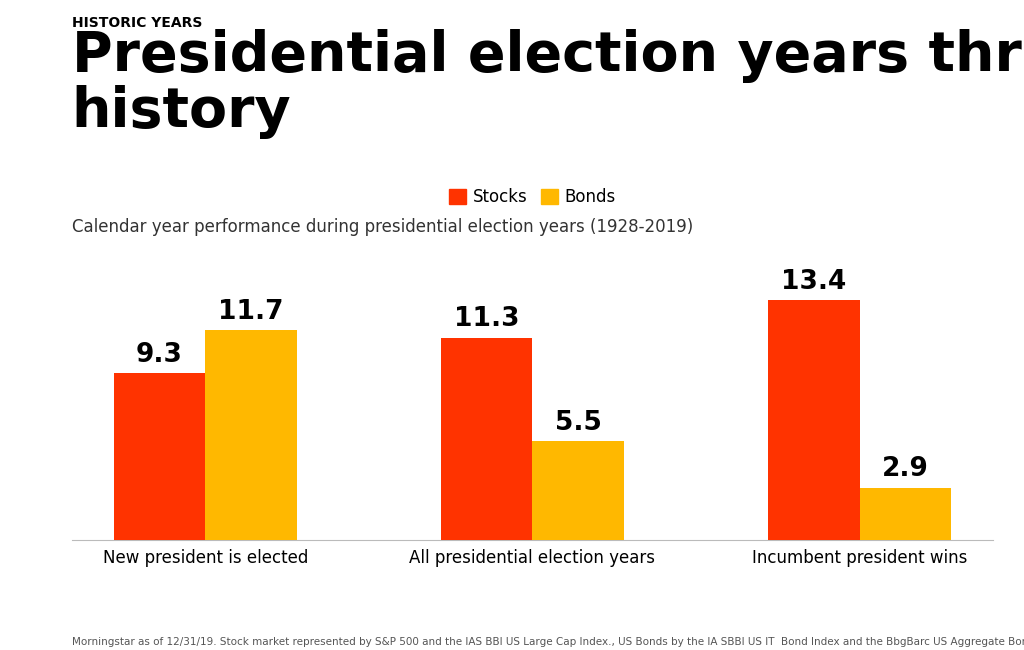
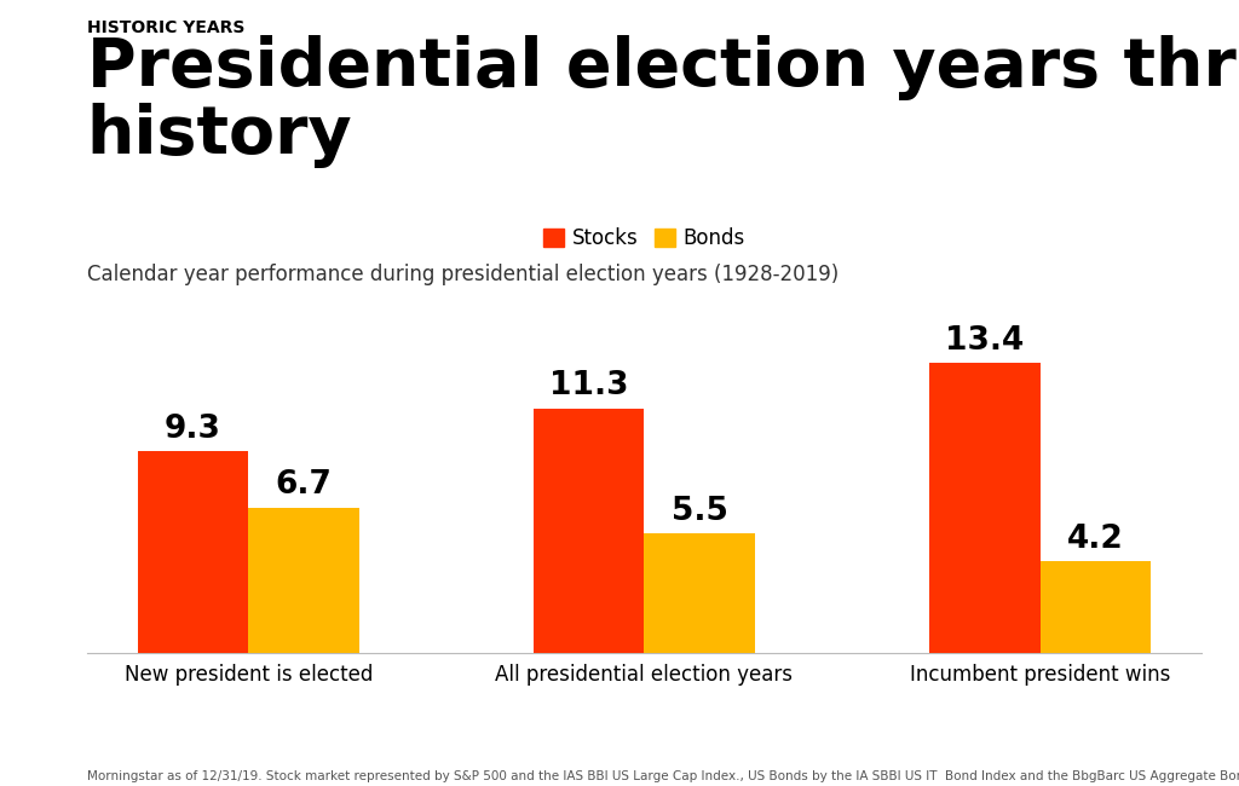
Bonds/New president is elected: 11.7 -> 6.7
Bonds/Incumbent president wins: 2.9 -> 4.2
